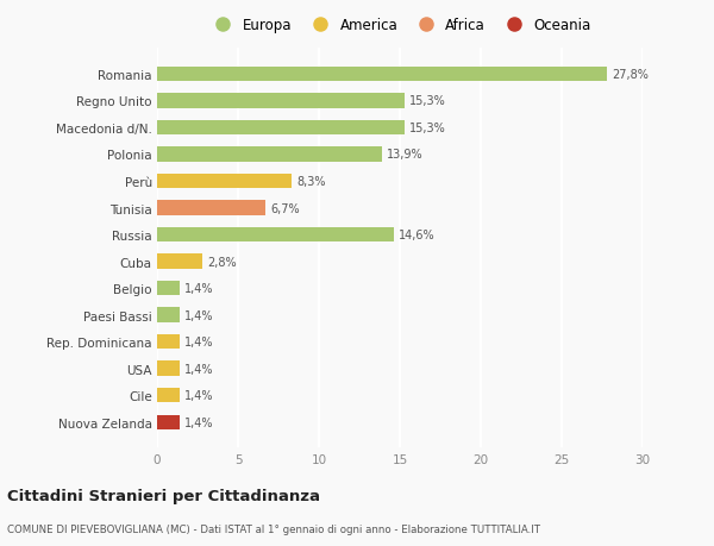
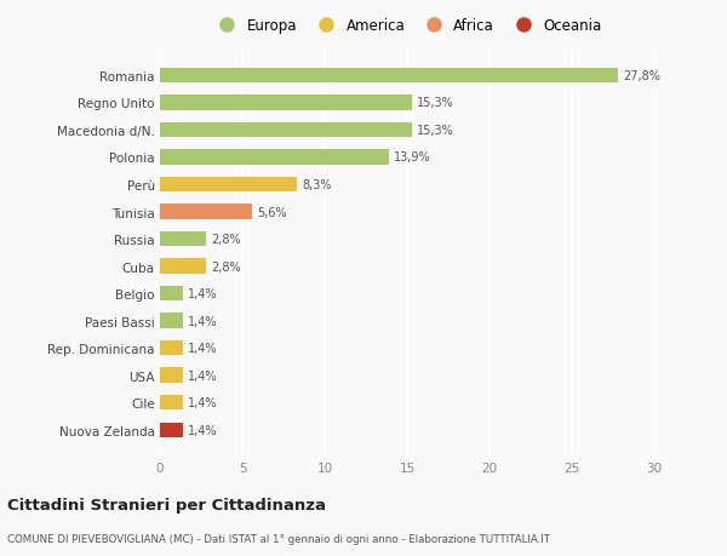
Tunisia: 6,7% -> 5,6%
Russia: 14,6% -> 2,8%
